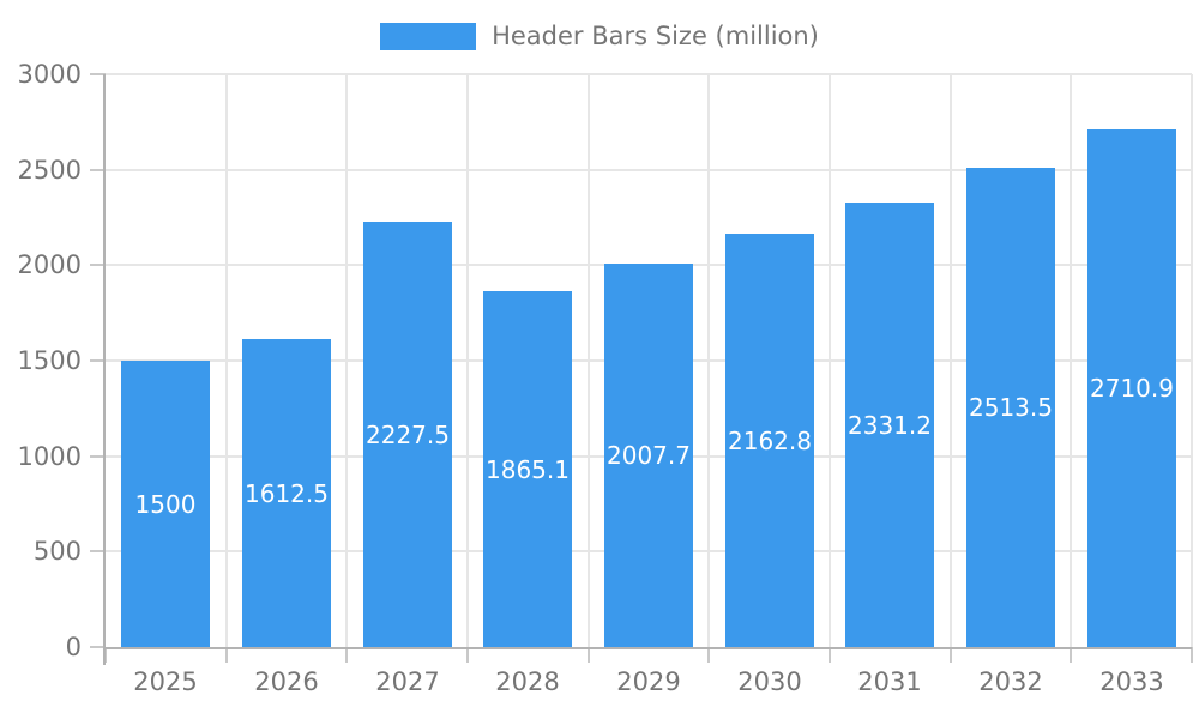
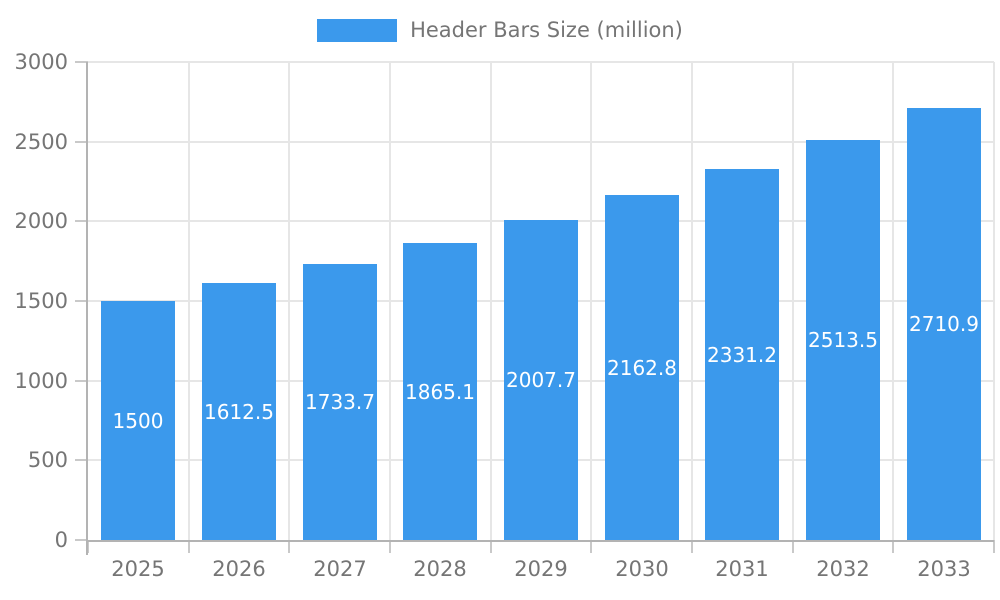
2027: 2227.5 -> 1733.7
